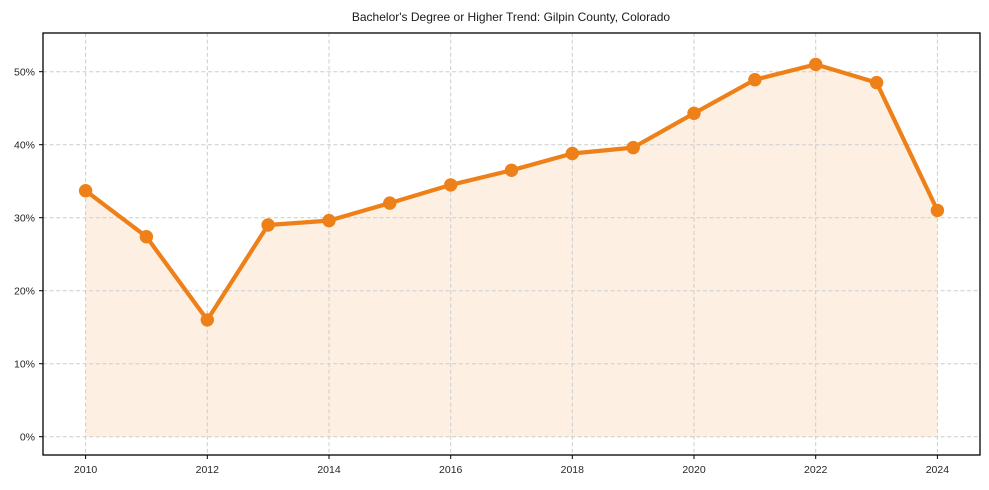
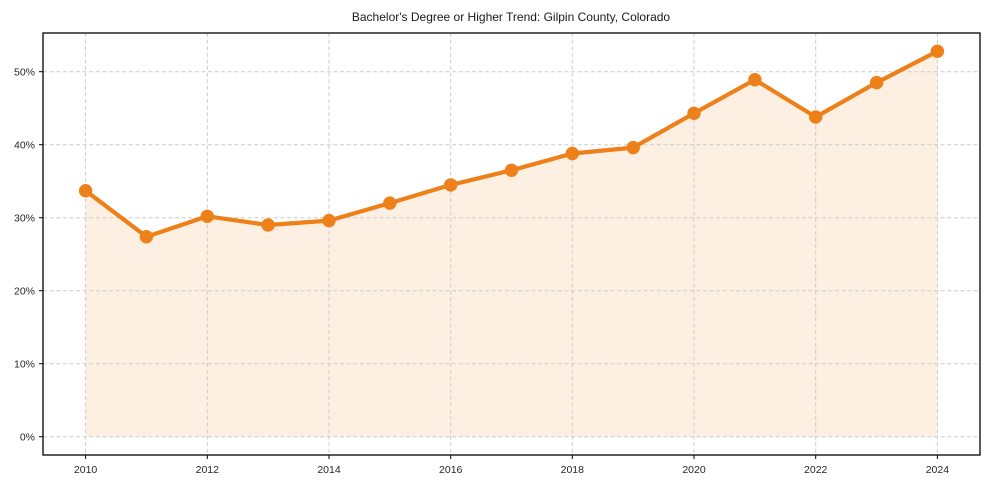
2012: 16% -> 30%
2022: 51% -> 44%
2024: 31% -> 53%
